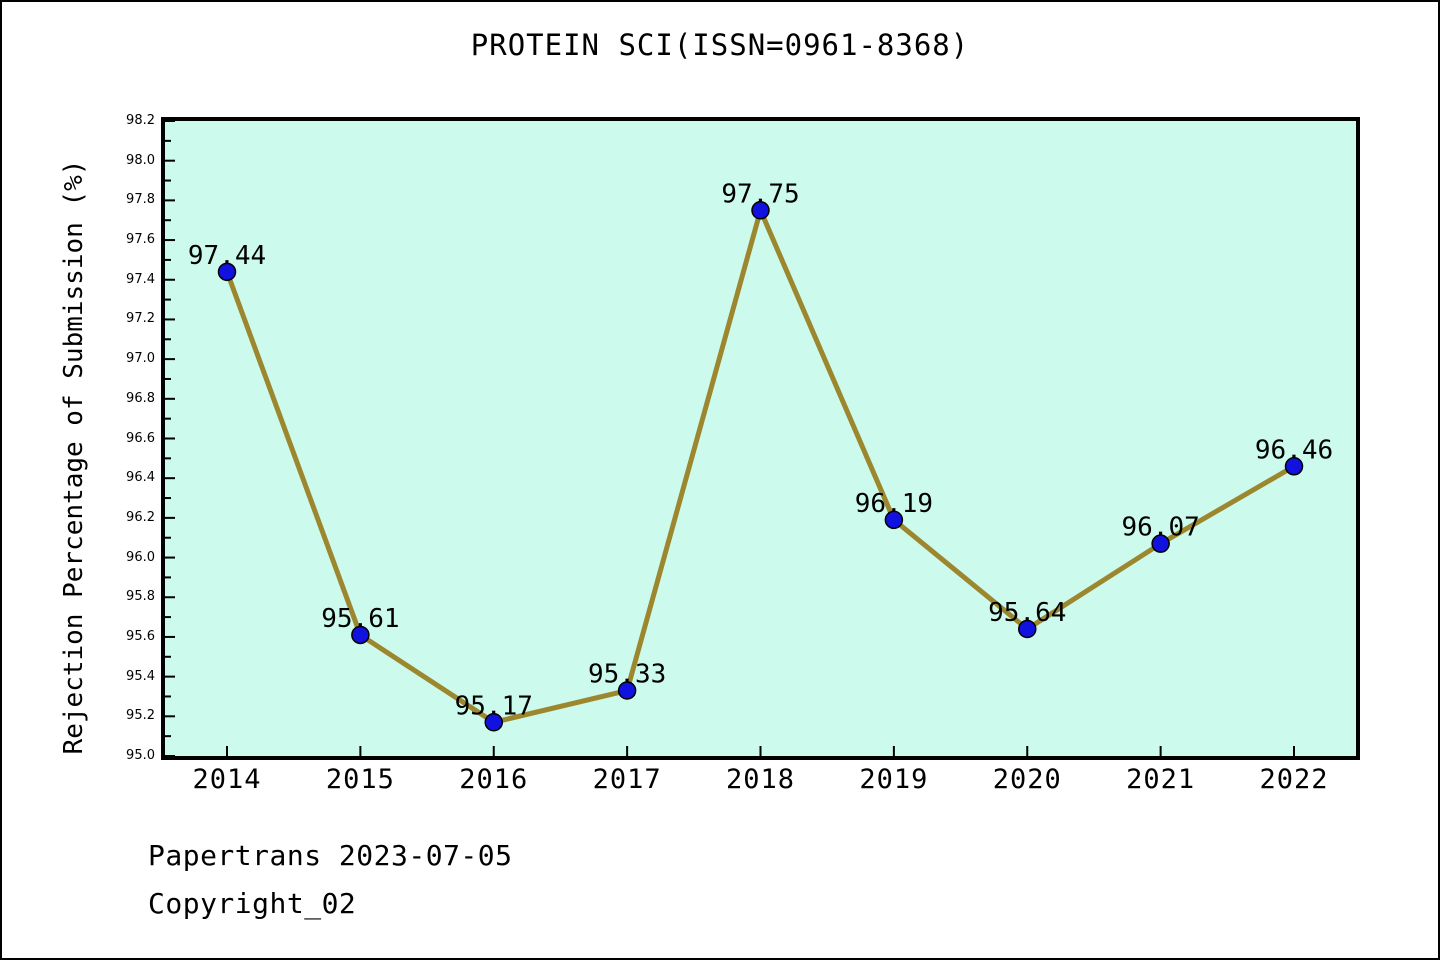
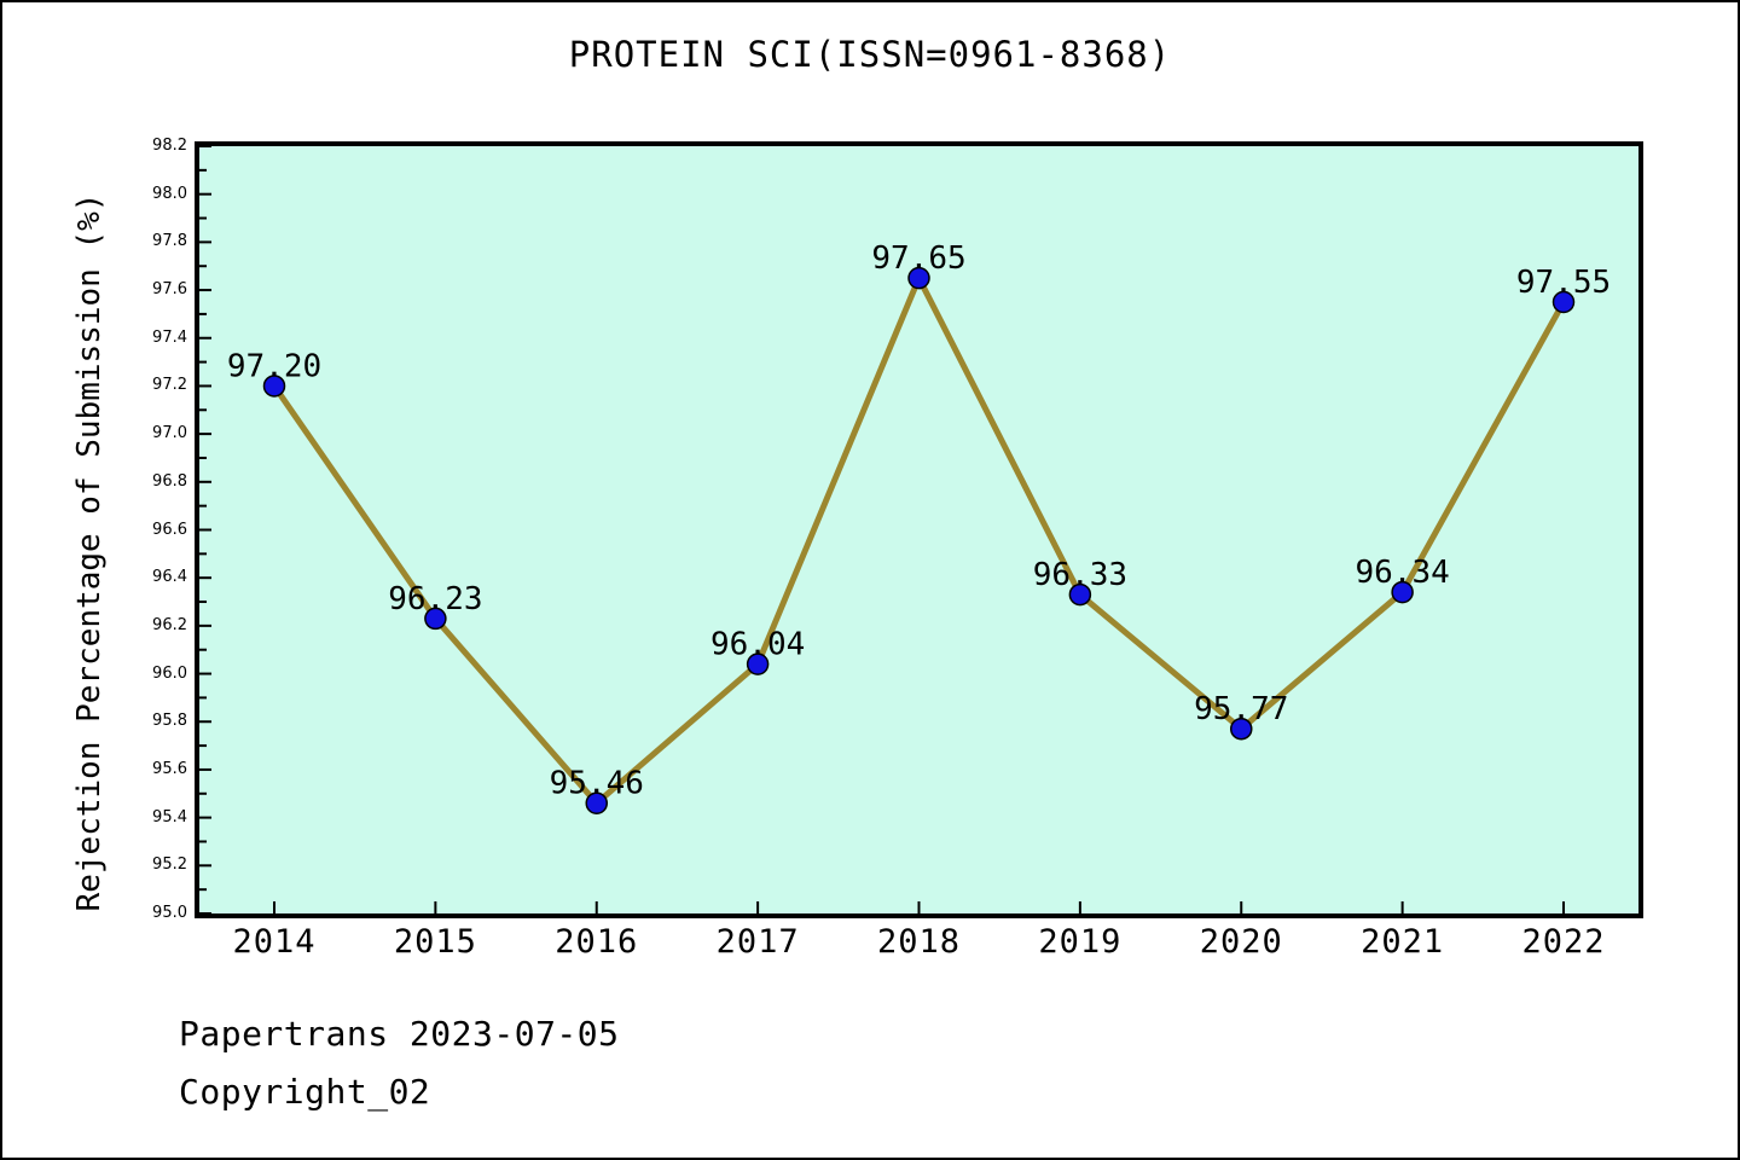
2014: 97.44 -> 97.20
2015: 95.61 -> 96.23
2016: 95.17 -> 95.46
2017: 95.33 -> 96.04
2018: 97.75 -> 97.65
2019: 96.19 -> 96.33
2020: 95.64 -> 95.77
2021: 96.07 -> 96.34
2022: 96.46 -> 97.55
